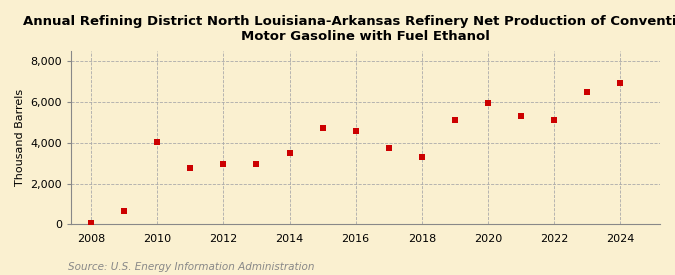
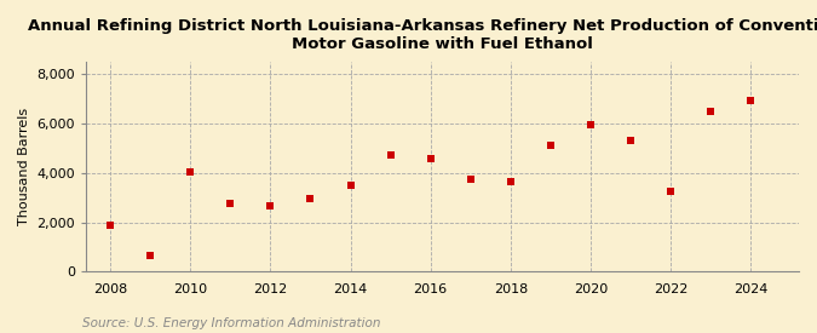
2008: 50 -> 1,900
2012: 2,950 -> 2,650
2018: 3,300 -> 3,650
2022: 5,100 -> 3,250
